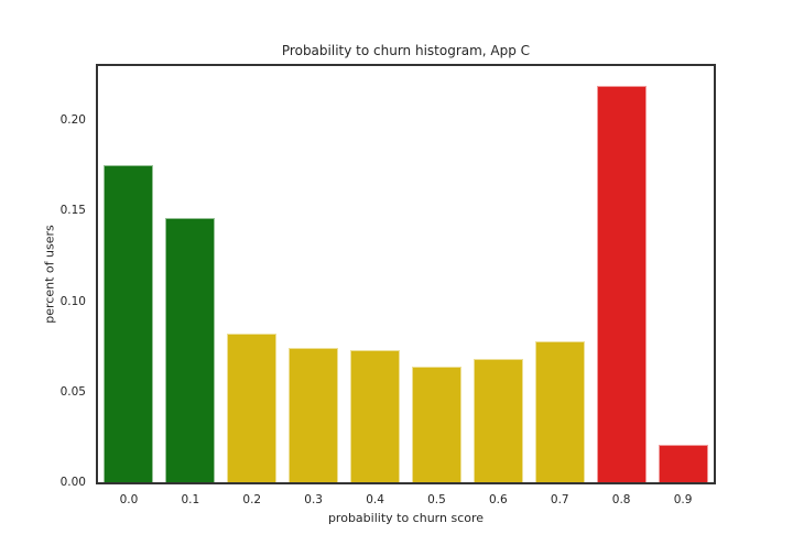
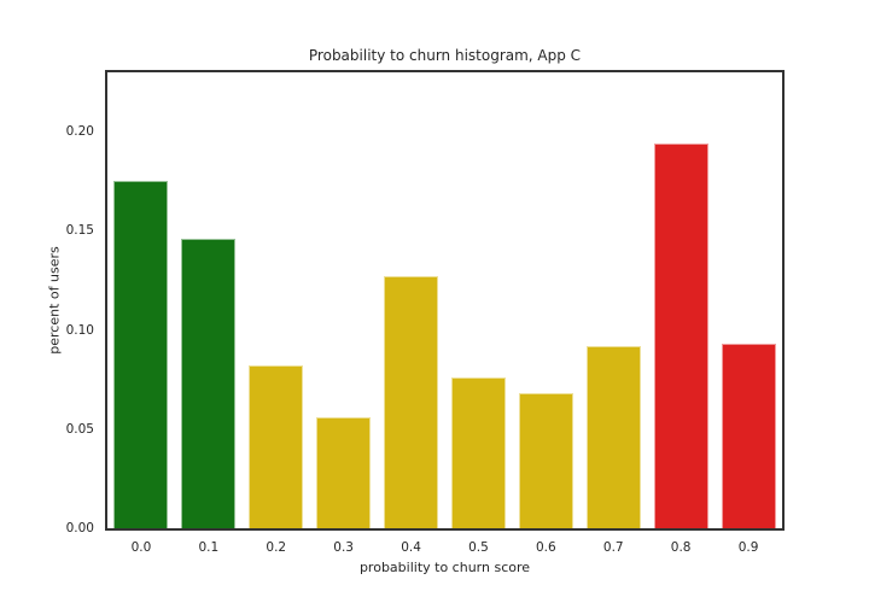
0.3: 0.074 -> 0.056
0.4: 0.073 -> 0.127
0.5: 0.064 -> 0.076
0.7: 0.078 -> 0.092
0.8: 0.219 -> 0.194
0.9: 0.021 -> 0.093
